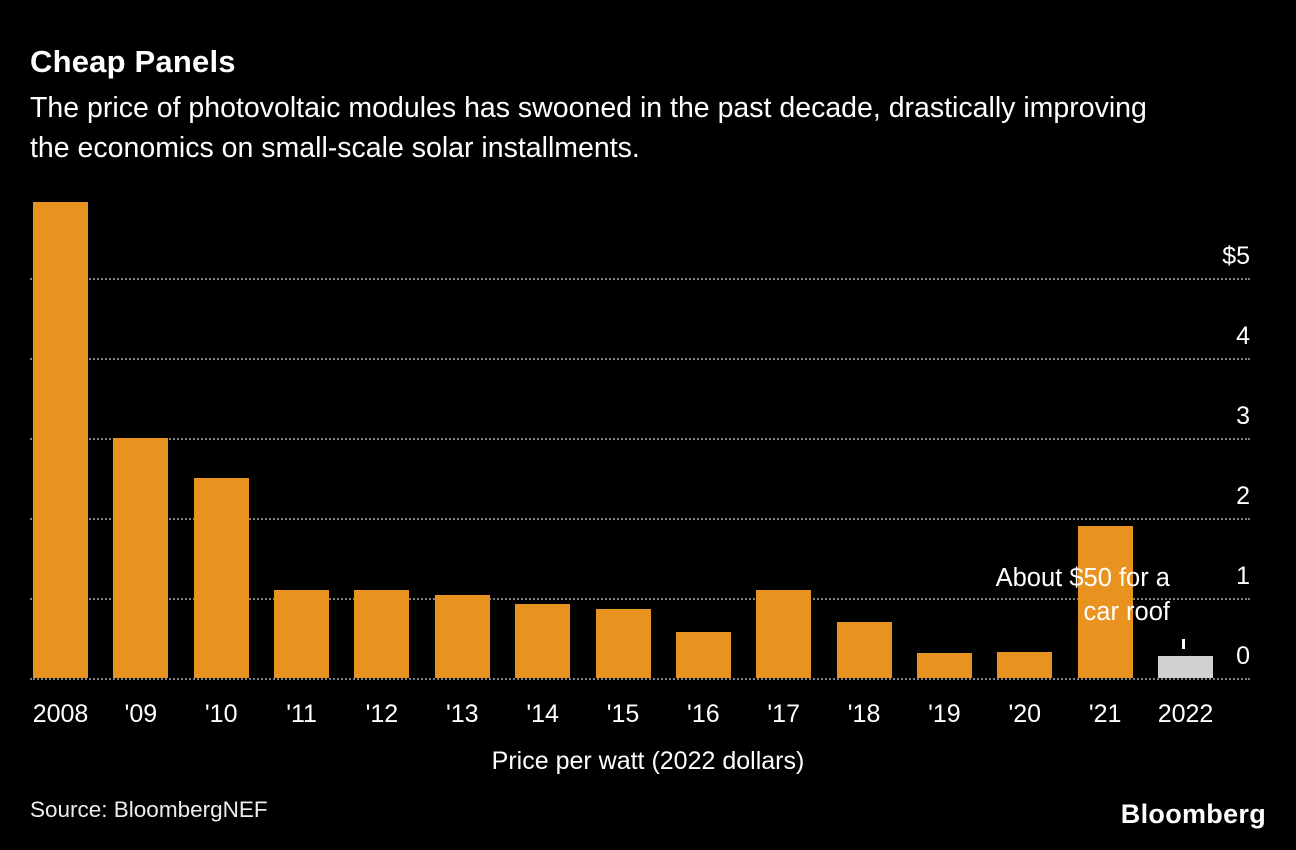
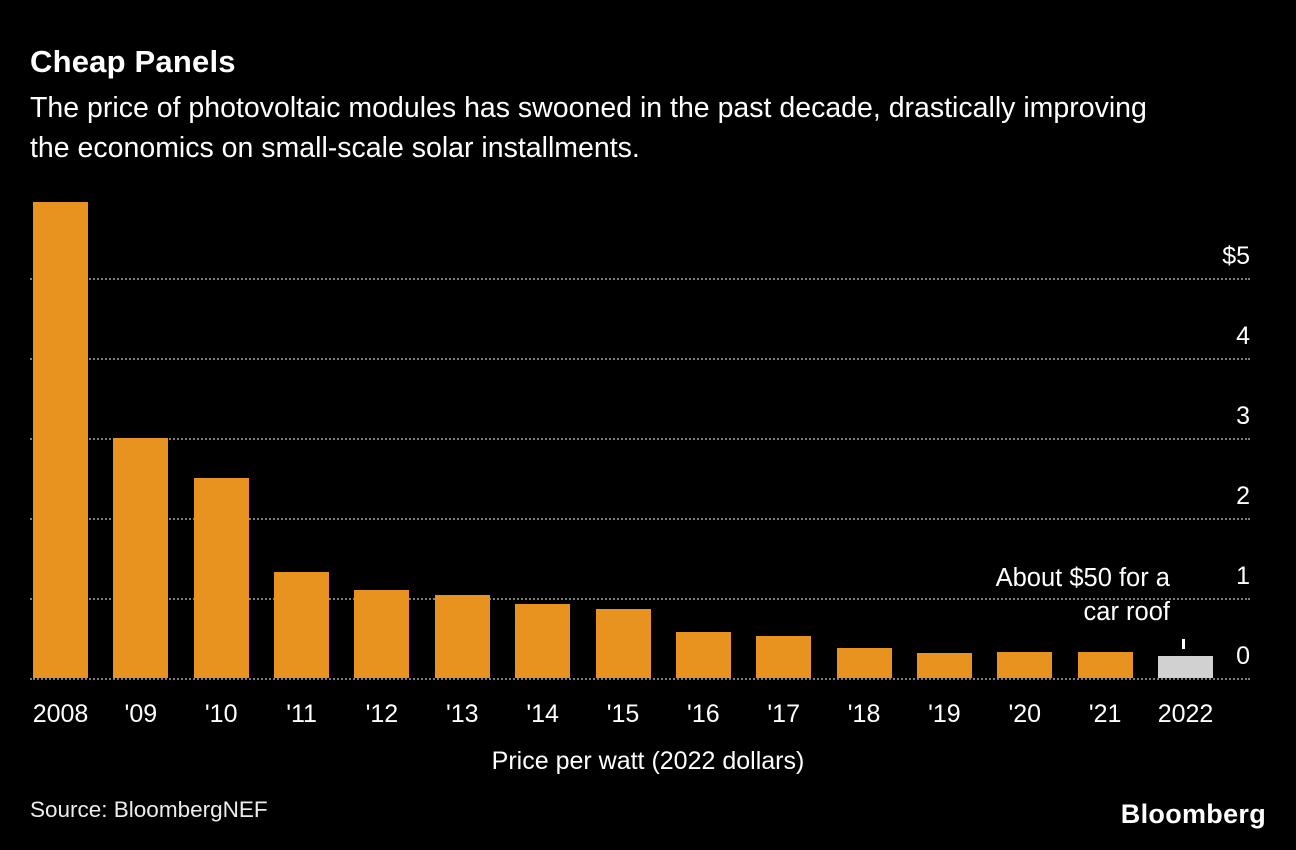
'11: $1.1 -> $1.3
'17: $1.1 -> $0.5
'18: $0.7 -> $0.4
'21: $1.9 -> $0.3
